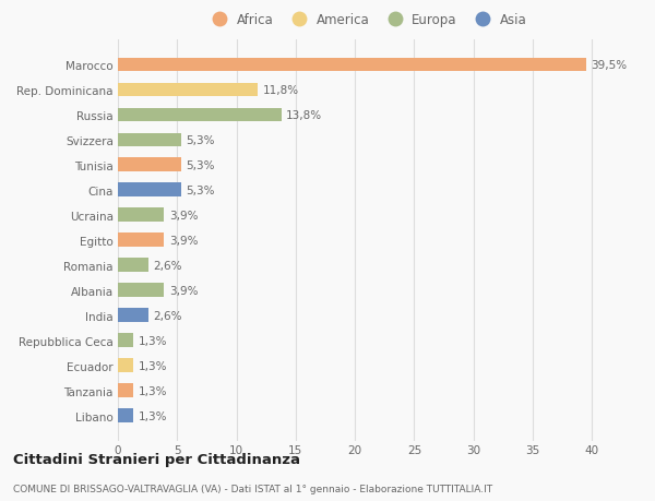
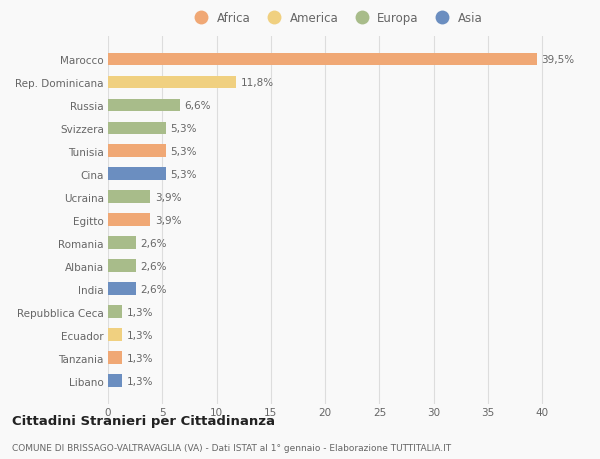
Russia: 13,8% -> 6,6%
Albania: 3,9% -> 2,6%
